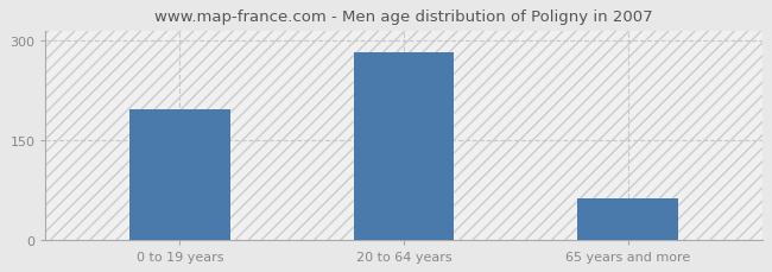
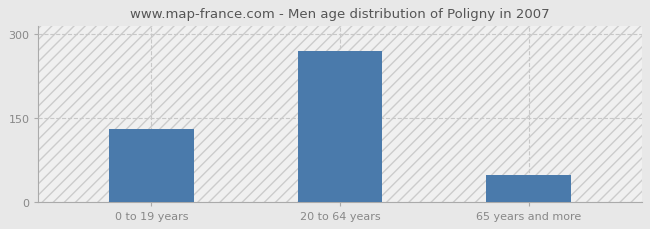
0 to 19 years: 196 -> 130
20 to 64 years: 282 -> 270
65 years and more: 62 -> 47
